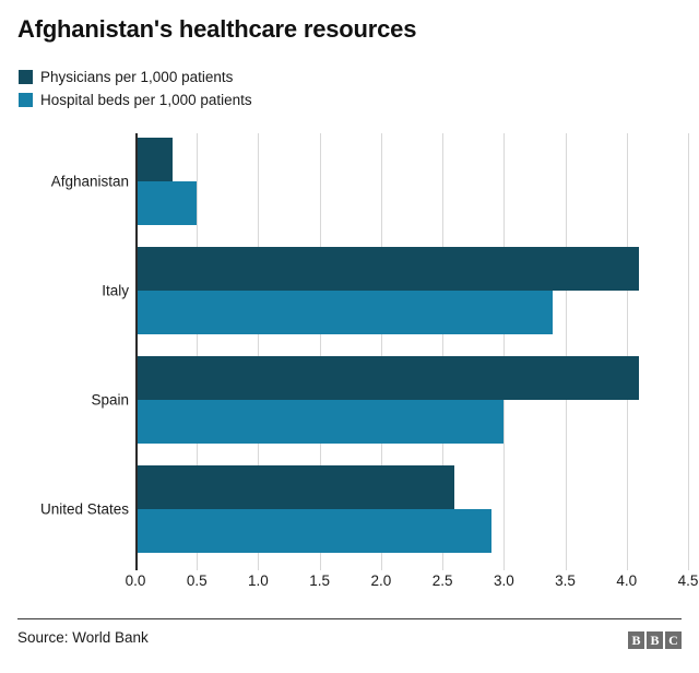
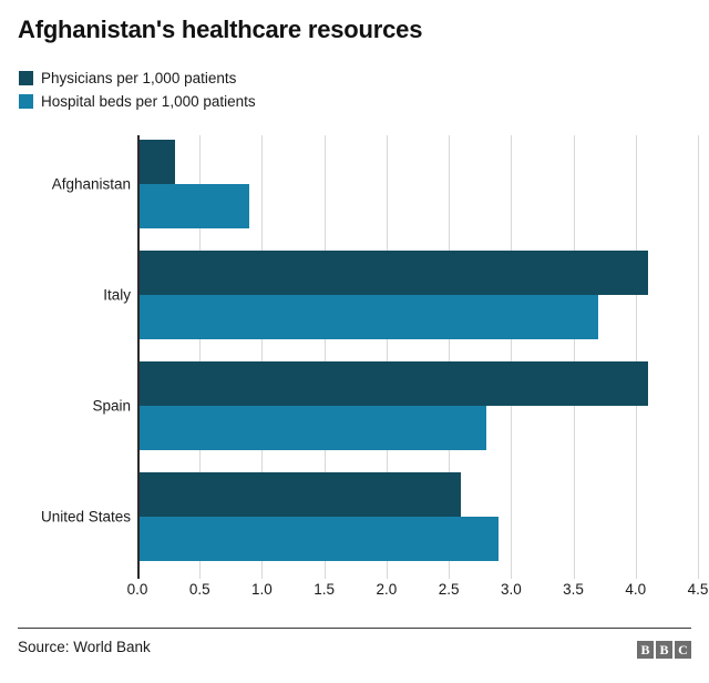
Hospital beds per 1,000 patients/Afghanistan: 0.5 -> 0.9
Hospital beds per 1,000 patients/Italy: 3.4 -> 3.7
Hospital beds per 1,000 patients/Spain: 3.0 -> 2.8
